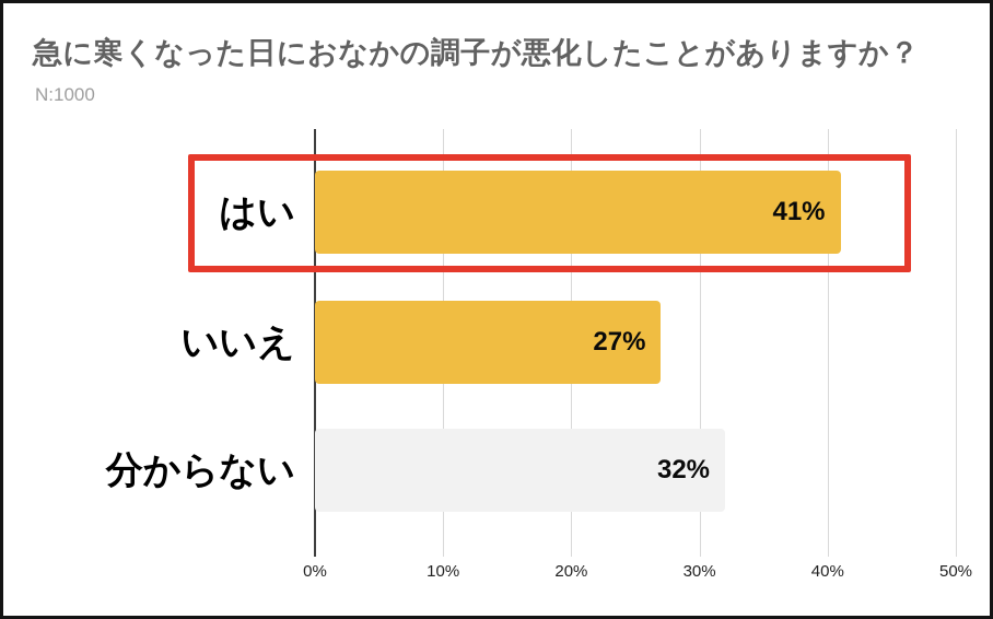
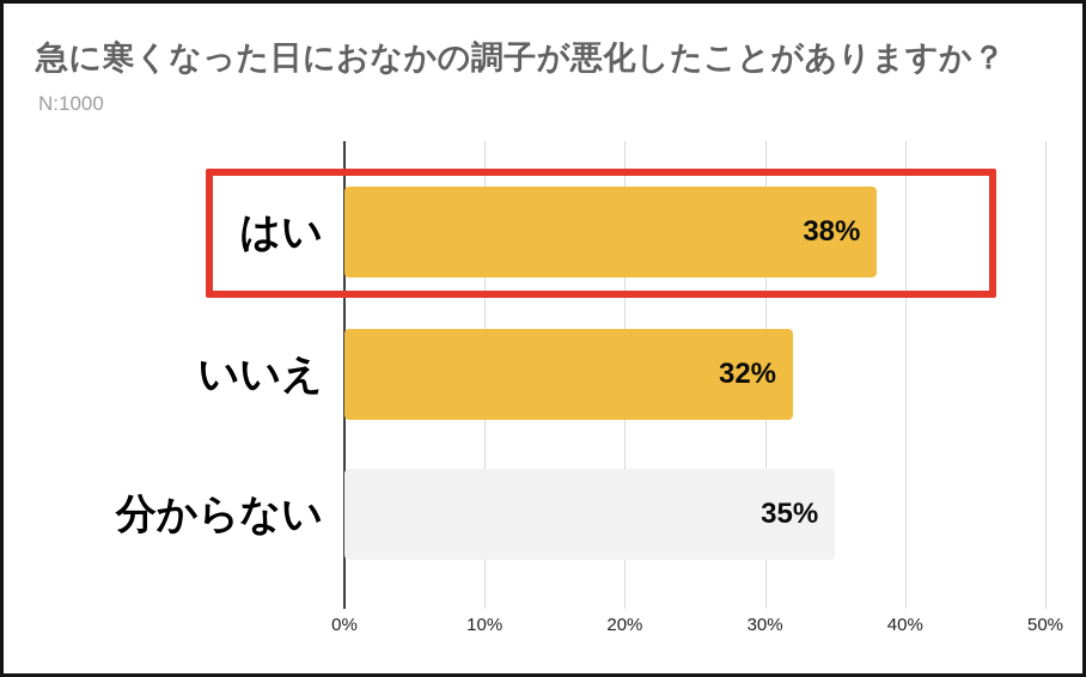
はい: 41% -> 38%
いいえ: 27% -> 32%
分からない: 32% -> 35%
